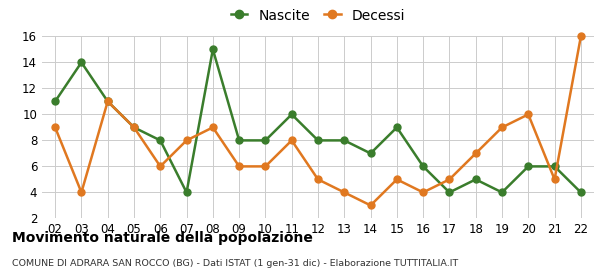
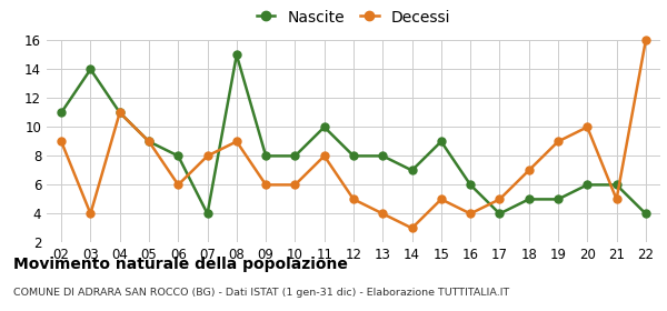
Nascite/19: 4 -> 5
